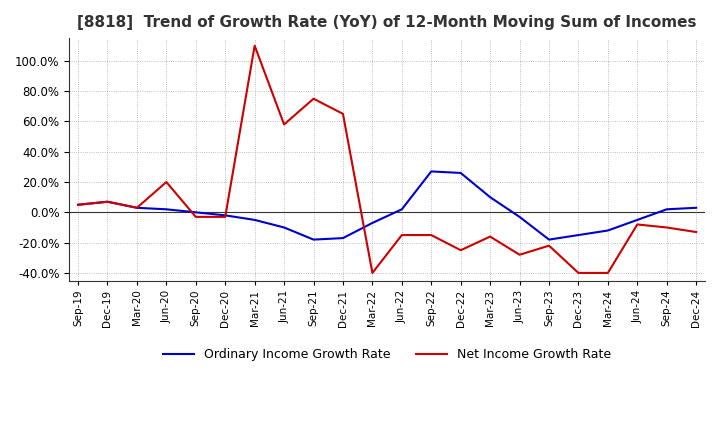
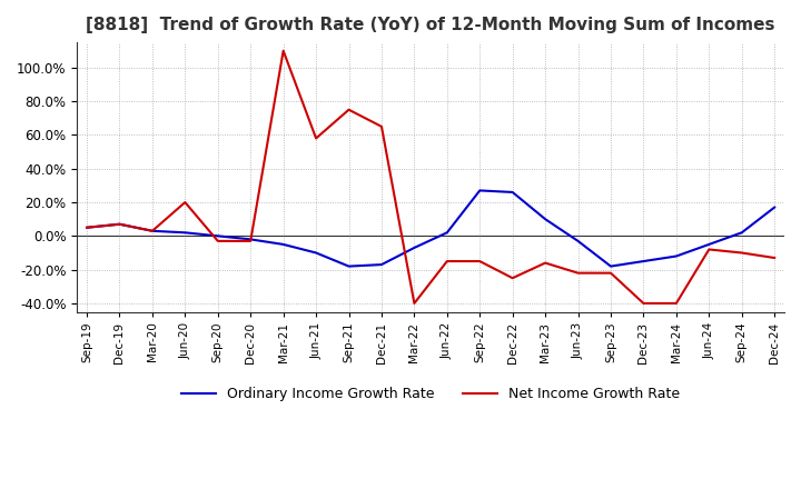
Net Income Growth Rate/Jun-23: -28% -> -22%
Ordinary Income Growth Rate/Dec-24: 3% -> 17%
